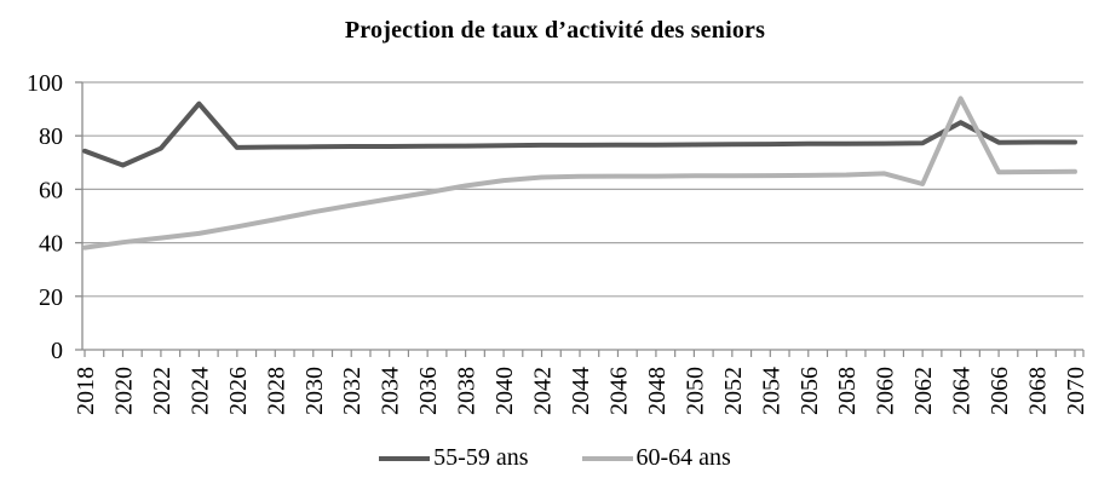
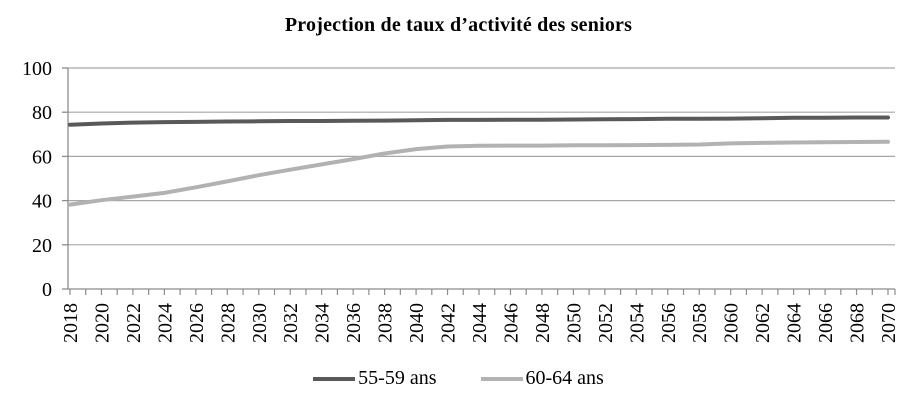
55-59 ans/2020: 69 -> 75
55-59 ans/2024: 92 -> 76
60-64 ans/2062: 62 -> 66
55-59 ans/2064: 85 -> 78
60-64 ans/2064: 94 -> 66
